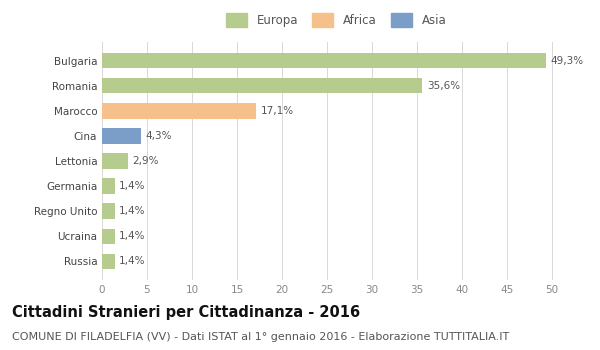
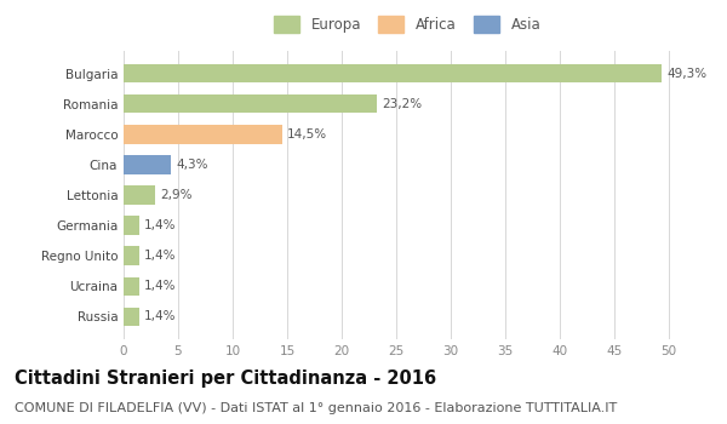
Romania: 35,6% -> 23,2%
Marocco: 17,1% -> 14,5%
